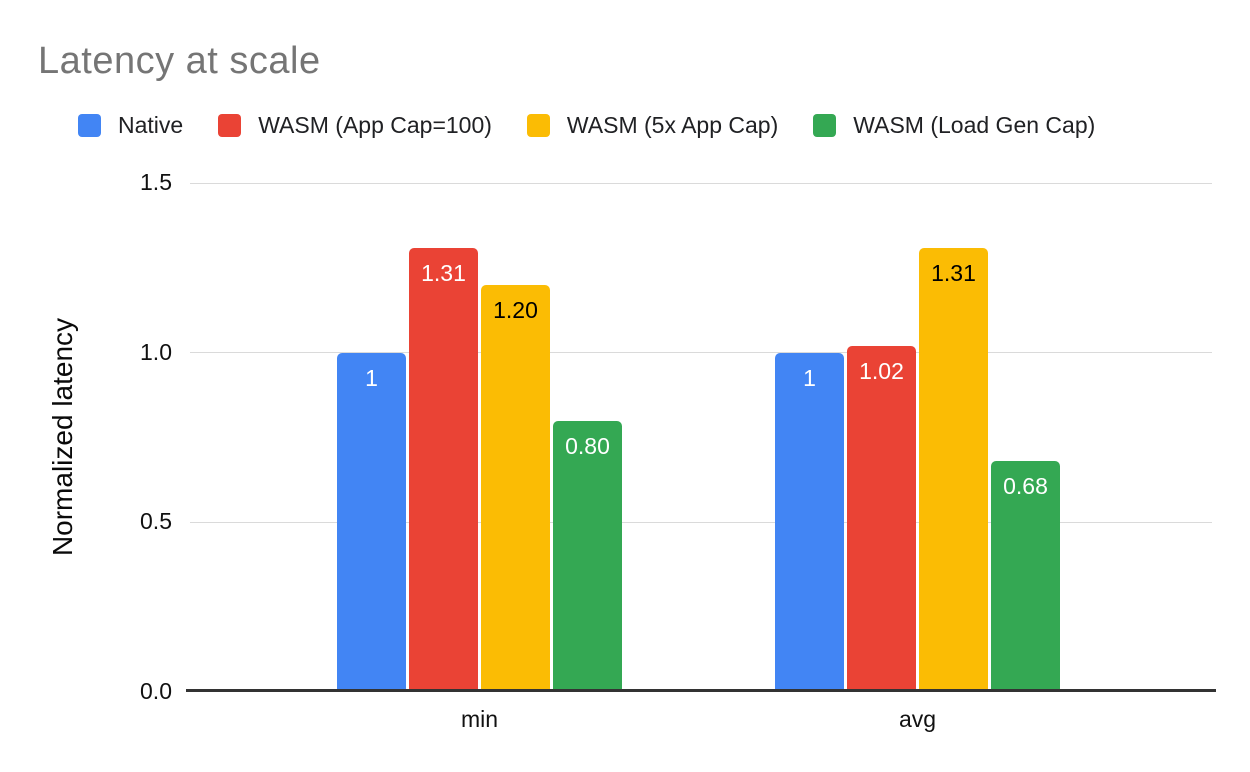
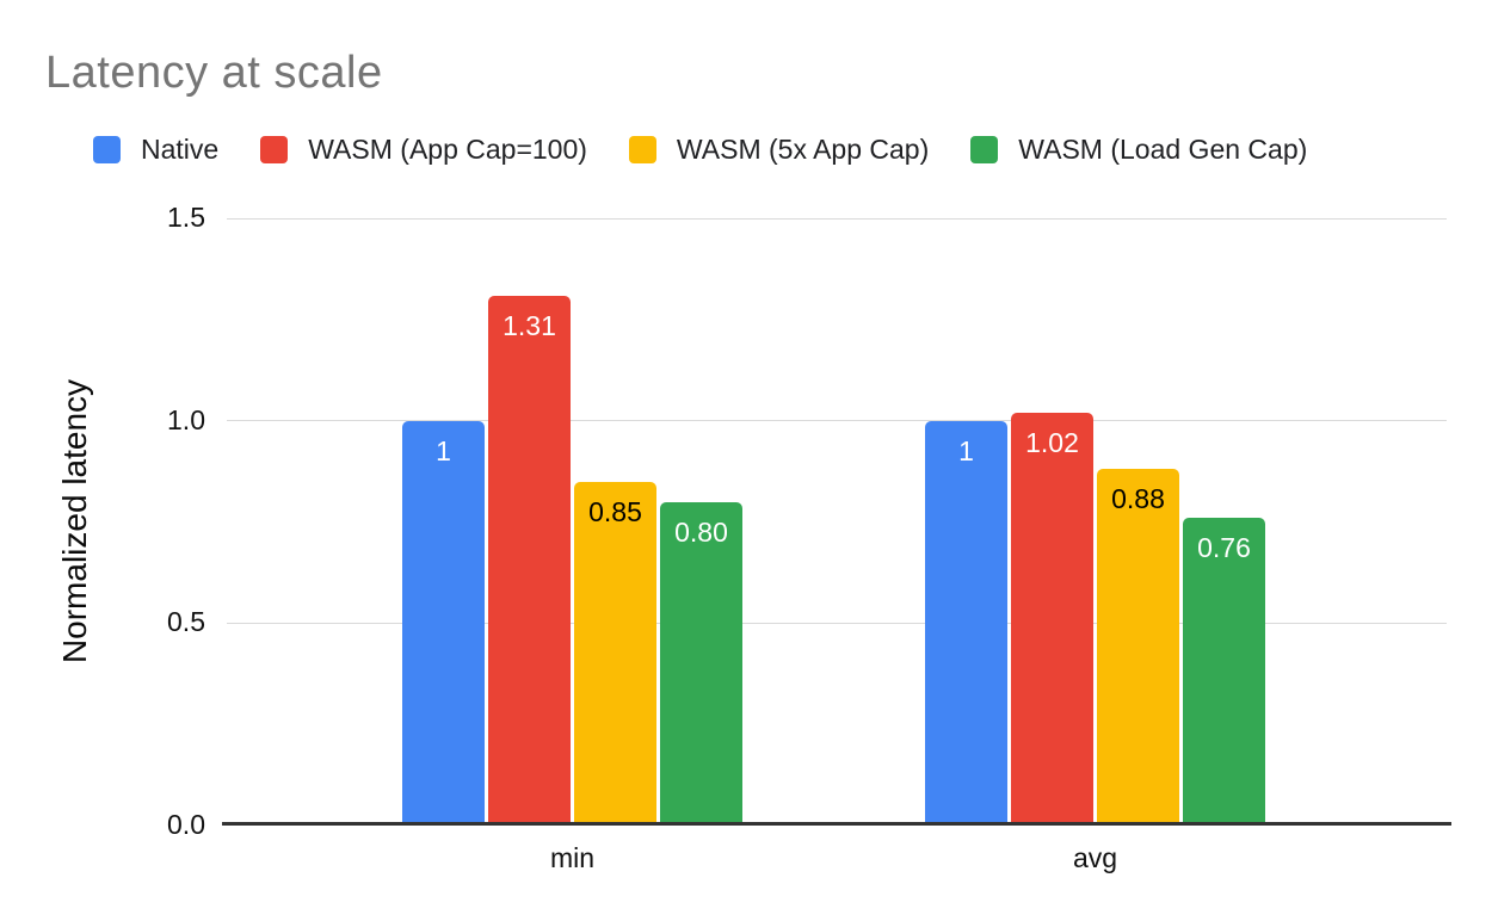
WASM (5x App Cap)/min: 1.20 -> 0.85
WASM (5x App Cap)/avg: 1.31 -> 0.88
WASM (Load Gen Cap)/avg: 0.68 -> 0.76
